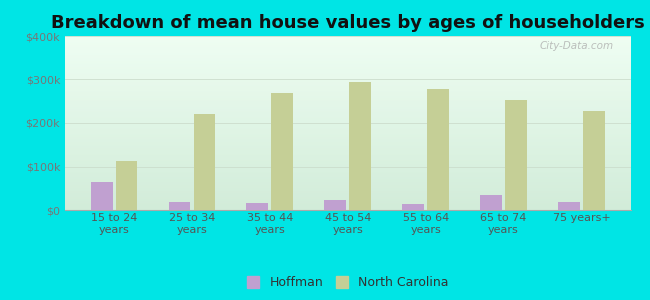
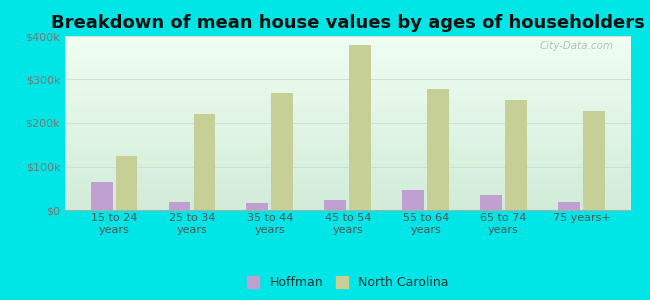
North Carolina/15 to 24 years: $112k -> $125k
North Carolina/45 to 54 years: $295k -> $380k
Hoffman/55 to 64 years: $13k -> $45k
